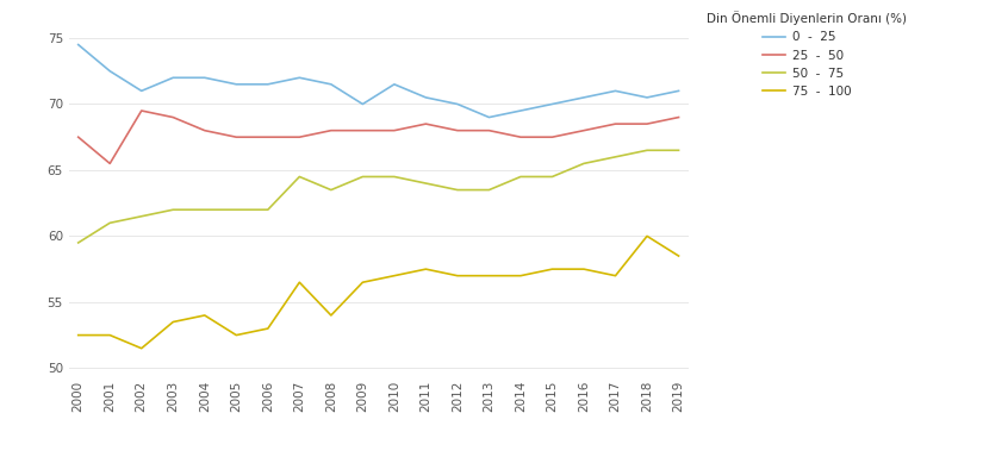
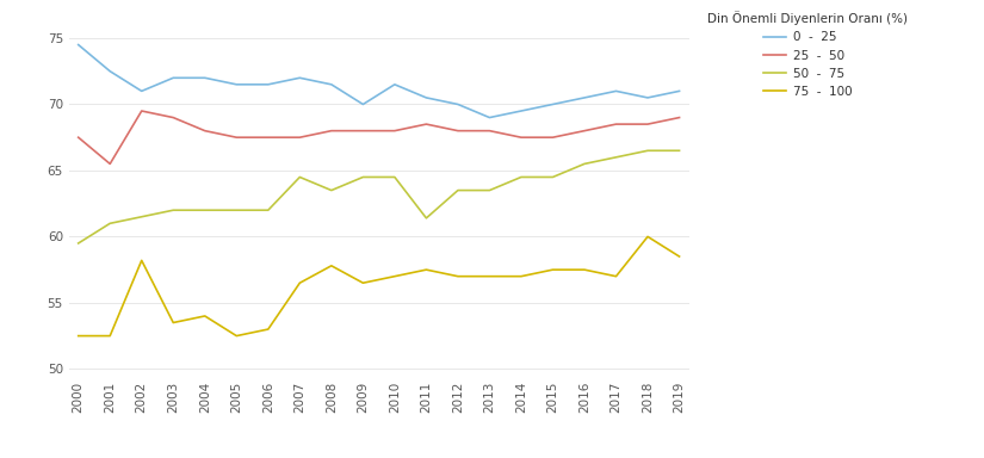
75 - 100/2002: 51.5 -> 58.2
75 - 100/2008: 54.0 -> 57.8
50 - 75/2011: 64.0 -> 61.4
